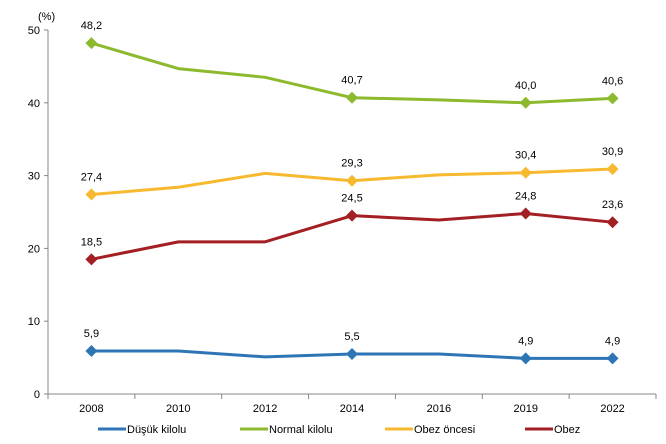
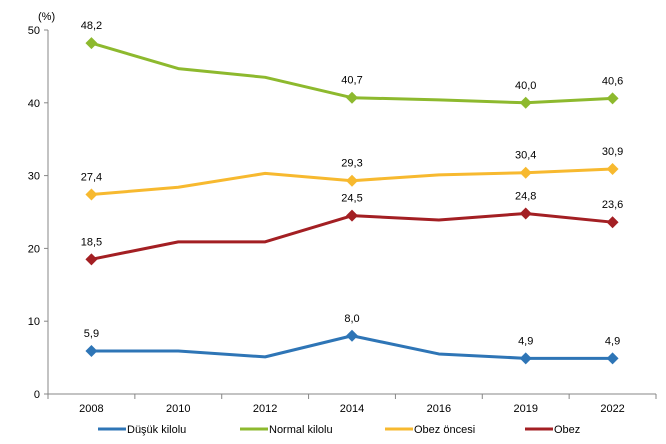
Düşük kilolu/2014: 5,5 -> 8,0
